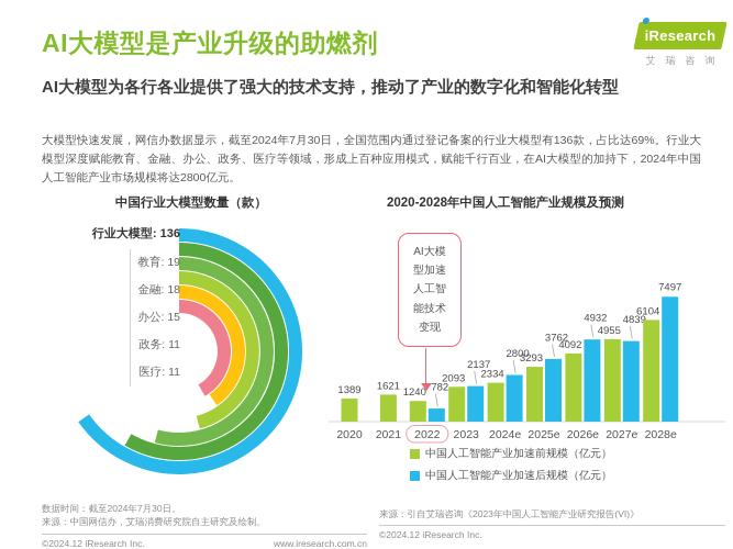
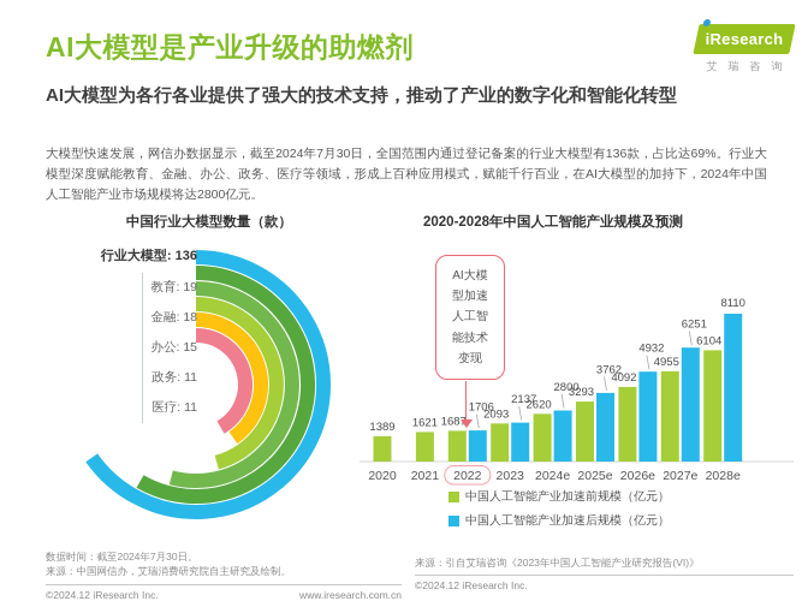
2020-2028年中国人工智能产业规模及预测/中国人工智能产业加速前规模（亿元）/2022: 1240 -> 1687
2020-2028年中国人工智能产业规模及预测/中国人工智能产业加速后规模（亿元）/2022: 782 -> 1706
2020-2028年中国人工智能产业规模及预测/中国人工智能产业加速前规模（亿元）/2024e: 2334 -> 2620
2020-2028年中国人工智能产业规模及预测/中国人工智能产业加速后规模（亿元）/2027e: 4839 -> 6251
2020-2028年中国人工智能产业规模及预测/中国人工智能产业加速后规模（亿元）/2028e: 7497 -> 8110
